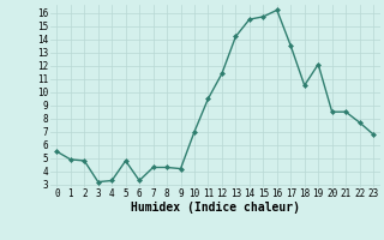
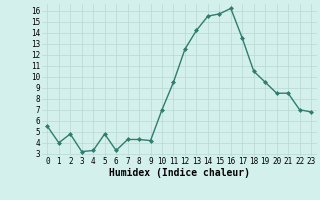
1: 4.9 -> 4.0
12: 11.4 -> 12.5
19: 12.1 -> 9.5
22: 7.7 -> 7.0
